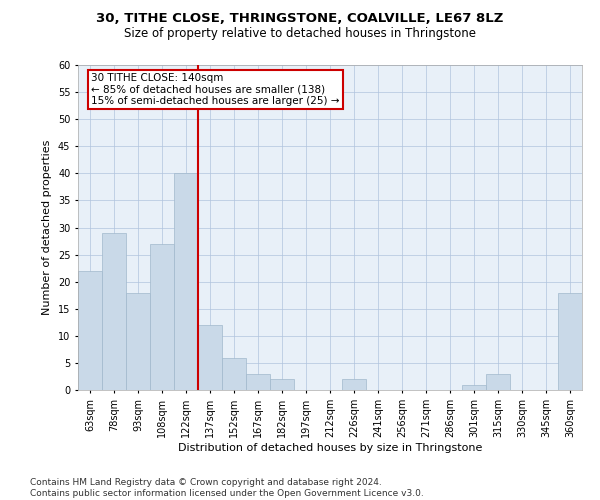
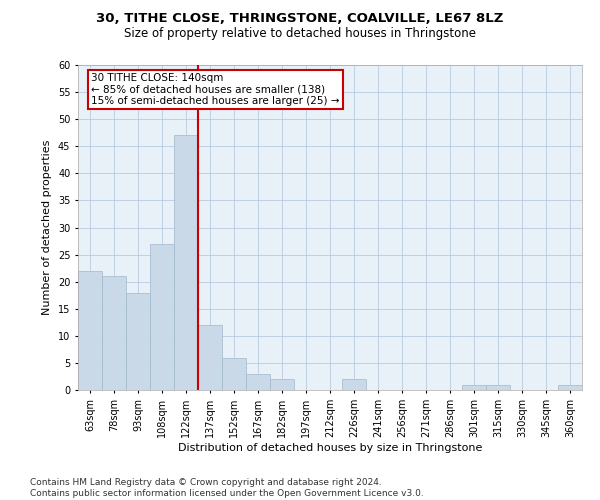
78sqm: 29 -> 21
122sqm: 40 -> 47
315sqm: 3 -> 1
360sqm: 18 -> 1
